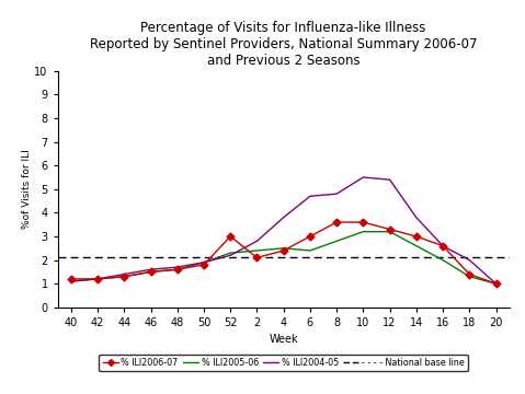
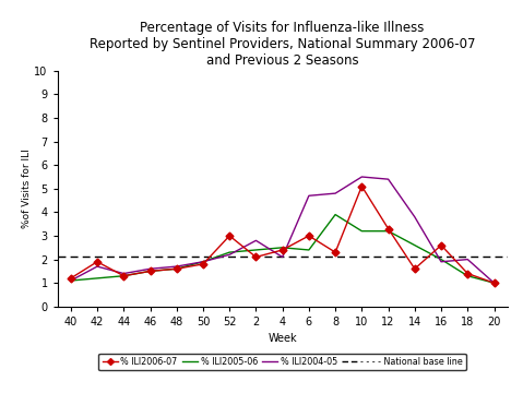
% ILI2006-07/42: 1.2 -> 1.9
% ILI2004-05/42: 1.2 -> 1.7
% ILI2004-05/4: 3.8 -> 2.1
% ILI2006-07/8: 3.6 -> 2.3
% ILI2005-06/8: 2.8 -> 3.9
% ILI2006-07/10: 3.6 -> 5.1
% ILI2006-07/14: 3.0 -> 1.6
% ILI2004-05/16: 2.6 -> 1.9
